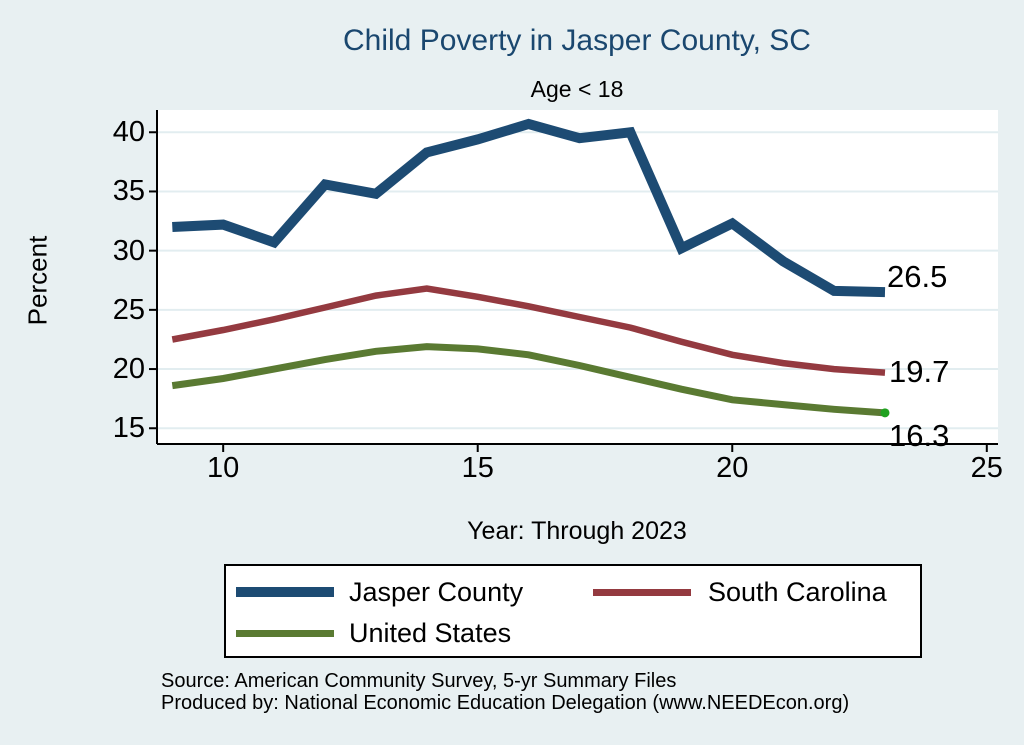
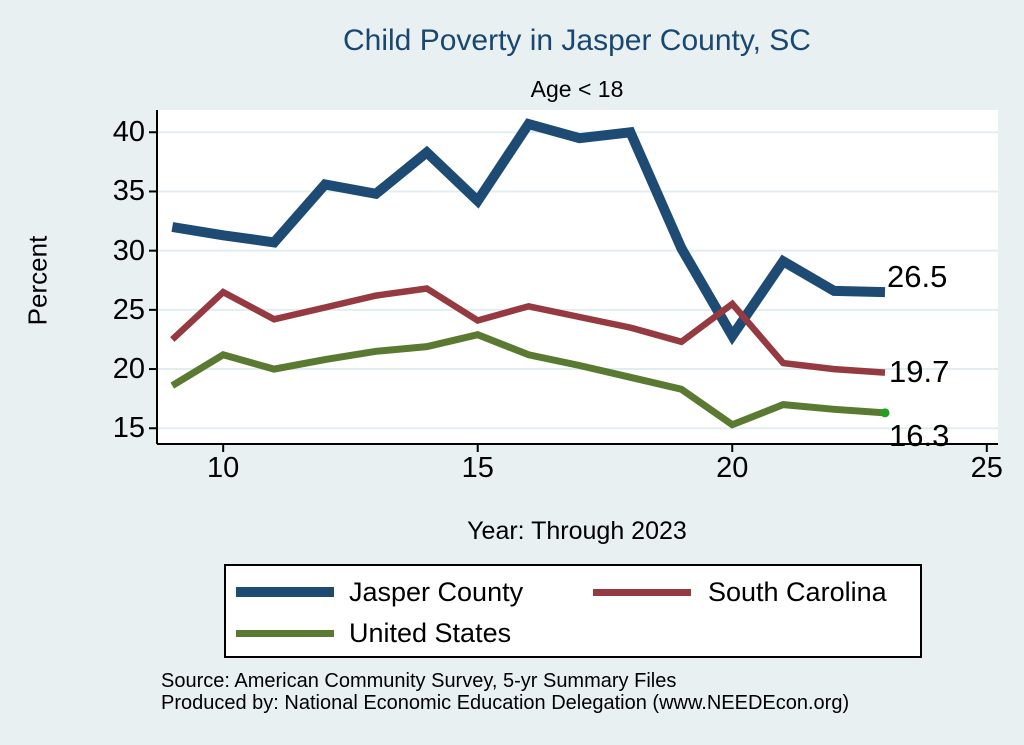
Jasper County/10: 32.2 -> 31.3
South Carolina/10: 23.3 -> 26.5
United States/10: 19.2 -> 21.2
Jasper County/15: 39.4 -> 34.2
South Carolina/15: 26.1 -> 24.1
United States/15: 21.7 -> 22.9
Jasper County/20: 32.3 -> 22.8
South Carolina/20: 21.2 -> 25.5
United States/20: 17.4 -> 15.3
